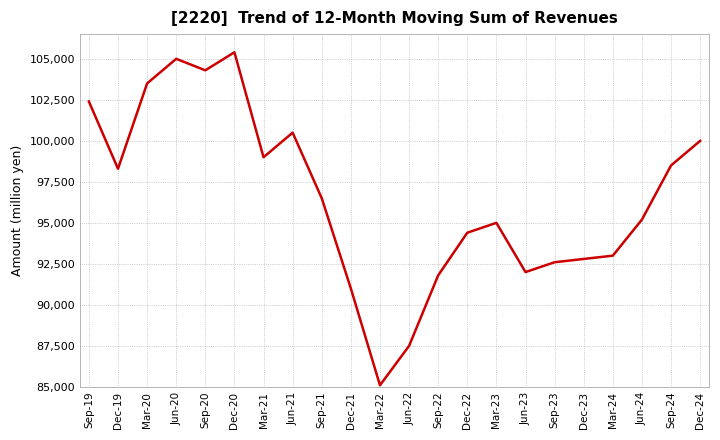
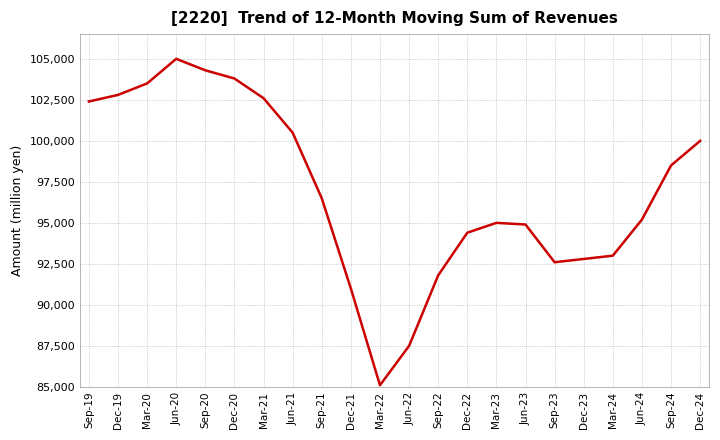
Dec-19: 98,300 -> 102,800
Dec-20: 105,400 -> 103,800
Mar-21: 99,000 -> 102,600
Jun-23: 92,000 -> 94,900
